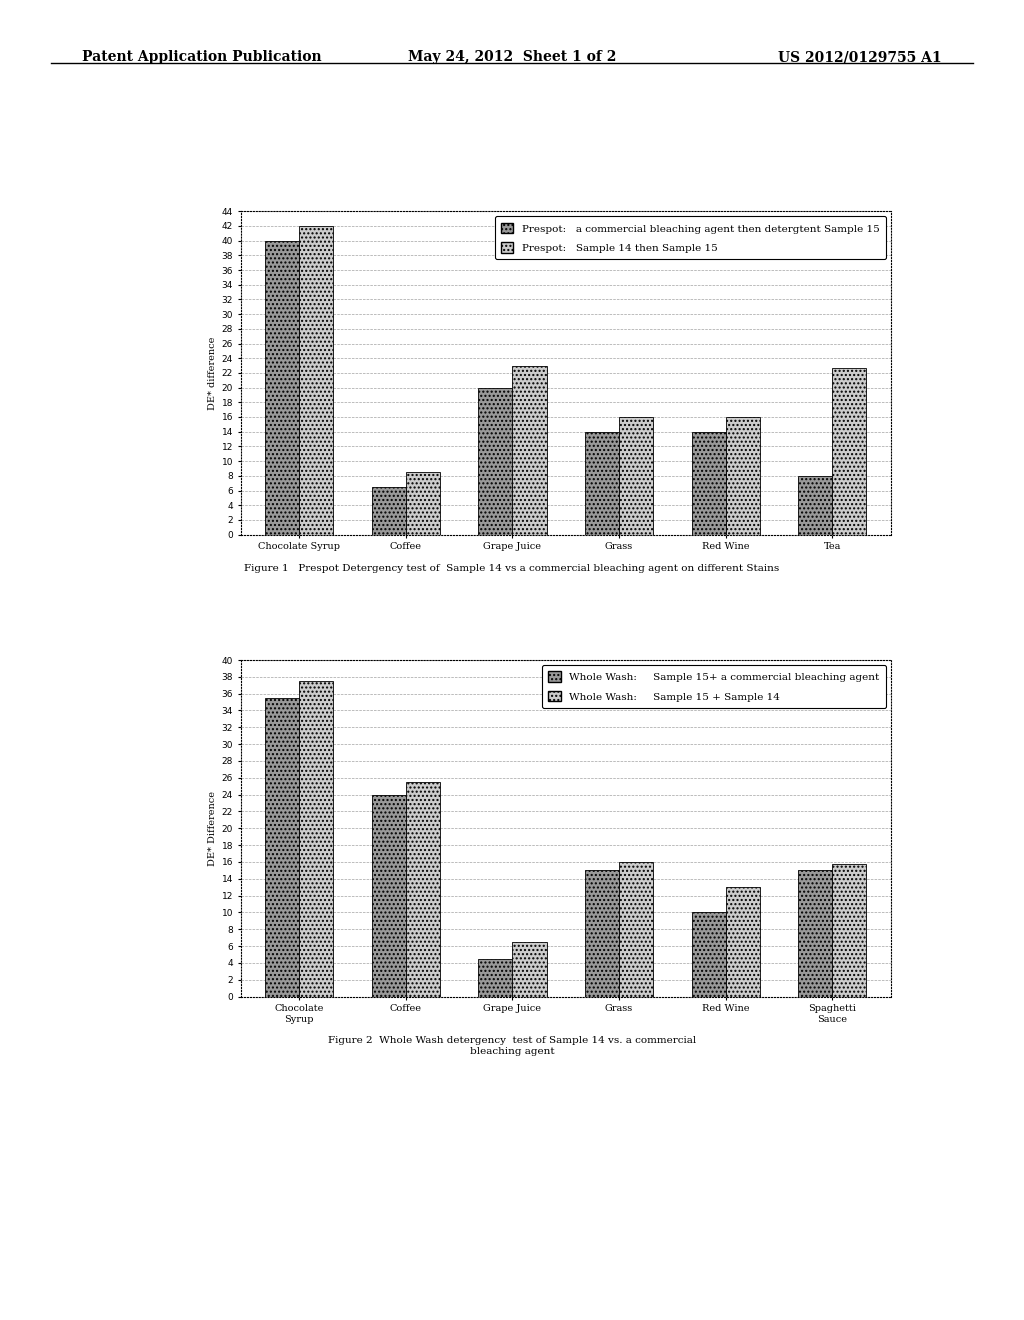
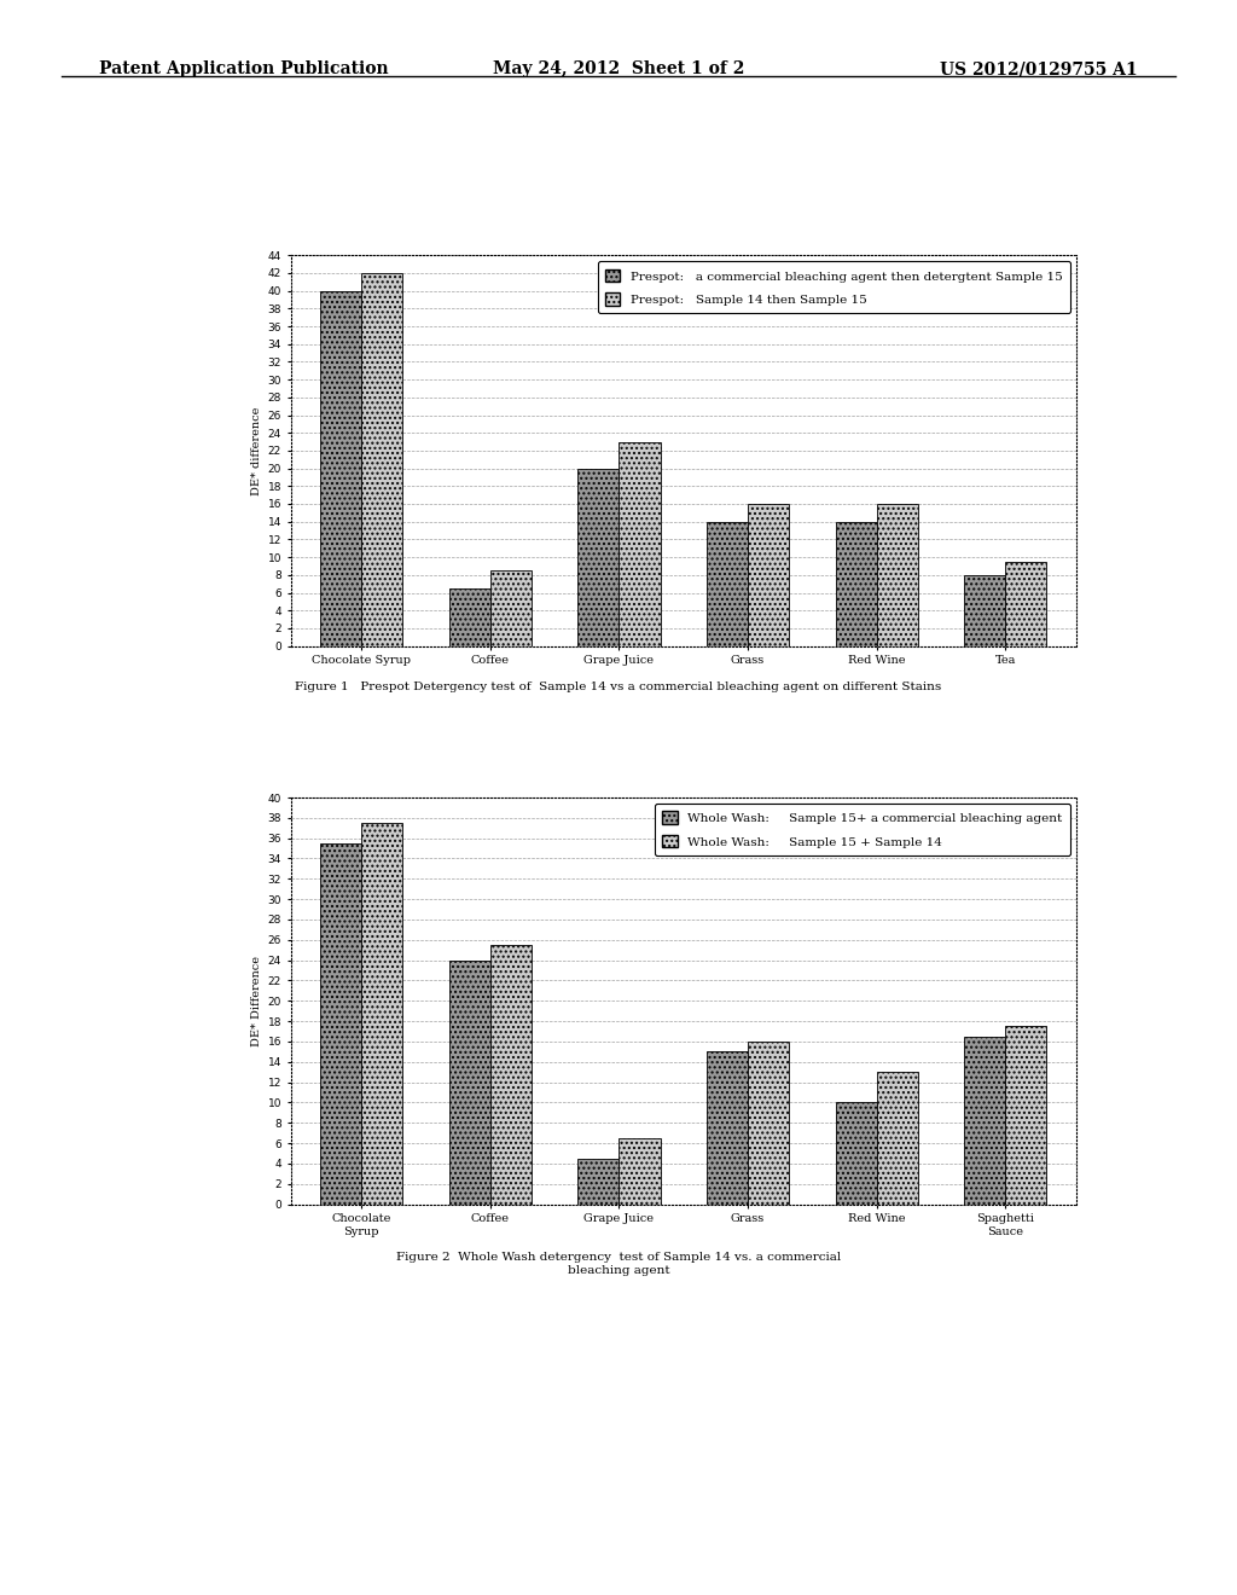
Prespot: Sample 14 then Sample 15/Tea: 22.6 -> 9.5
Whole Wash: Sample 15+ a commercial bleaching agent/Spaghetti Sauce: 15.0 -> 16.5
Whole Wash: Sample 15 + Sample 14/Spaghetti Sauce: 15.8 -> 17.5
